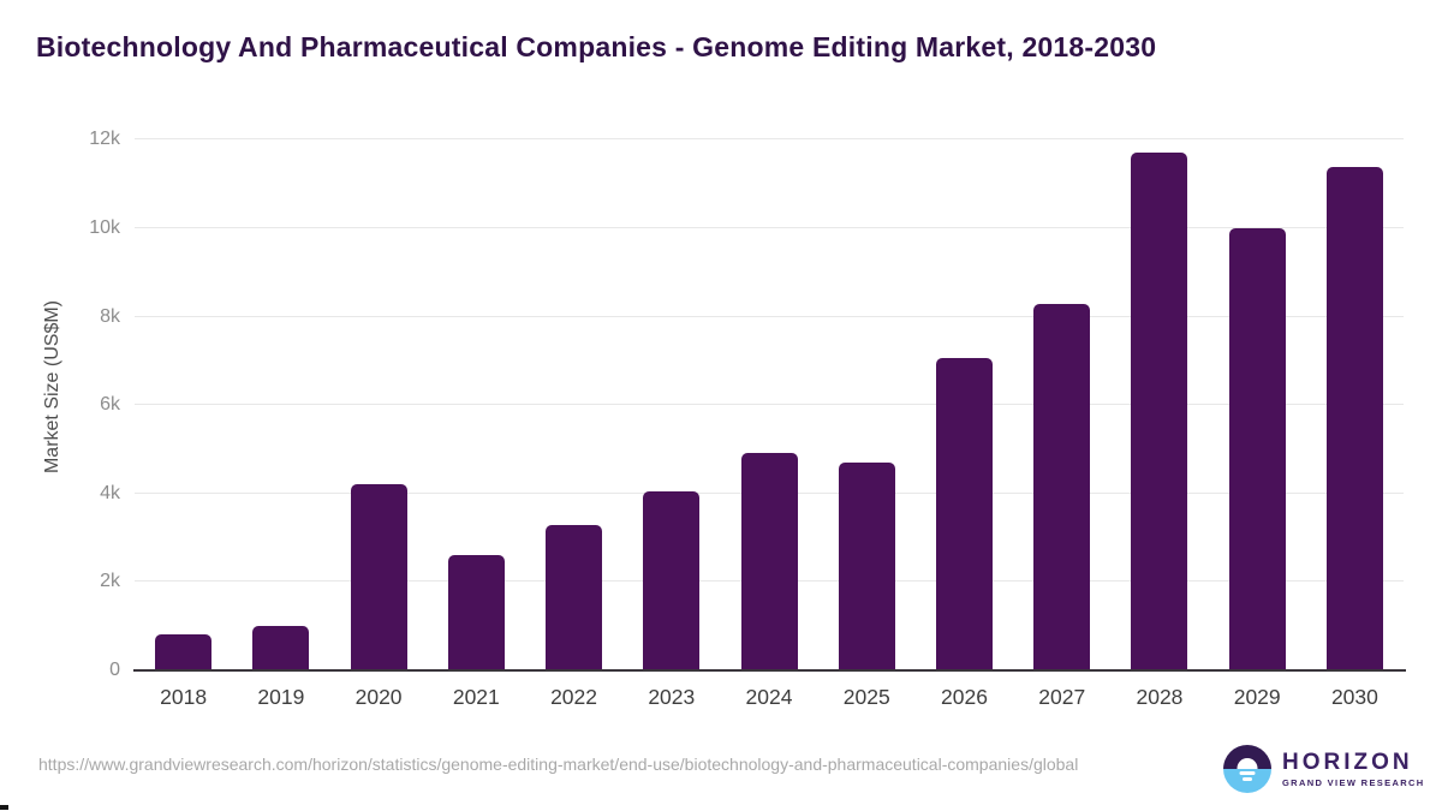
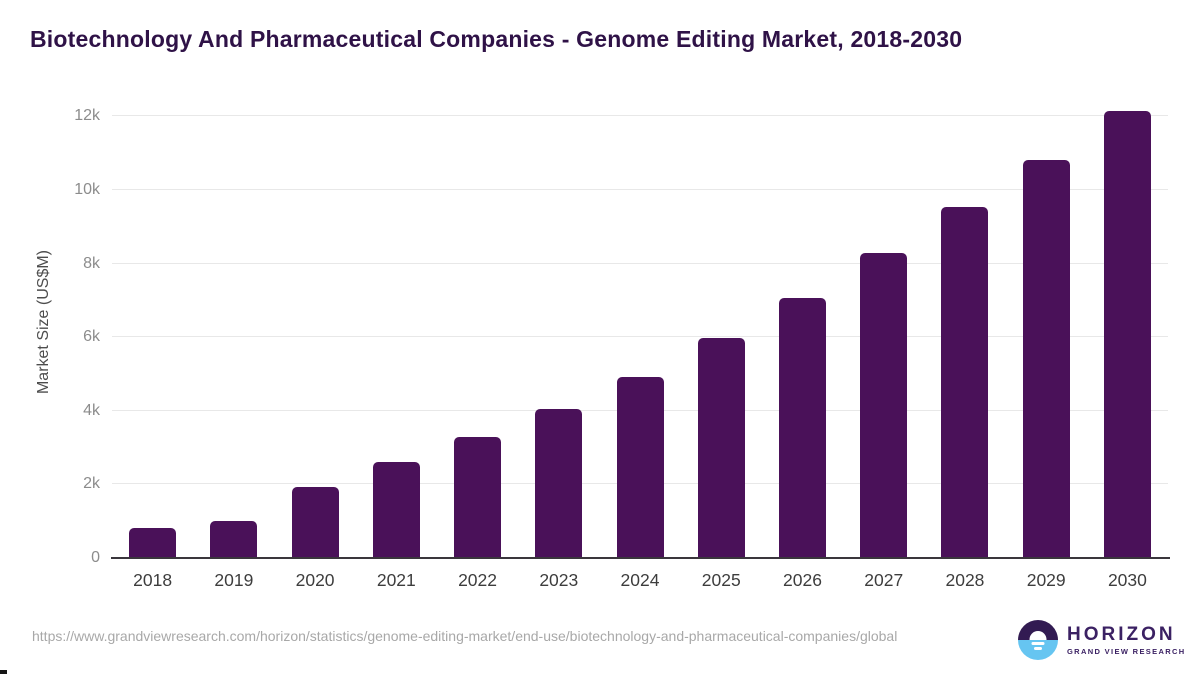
2020: 4.2k -> 1.9k
2025: 4.7k -> 6.0k
2028: 11.7k -> 9.5k
2029: 10.0k -> 10.8k
2030: 11.4k -> 12.1k
